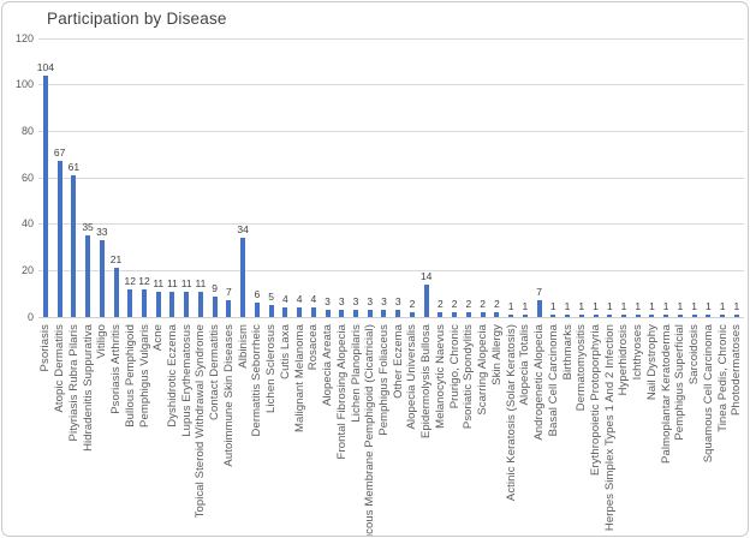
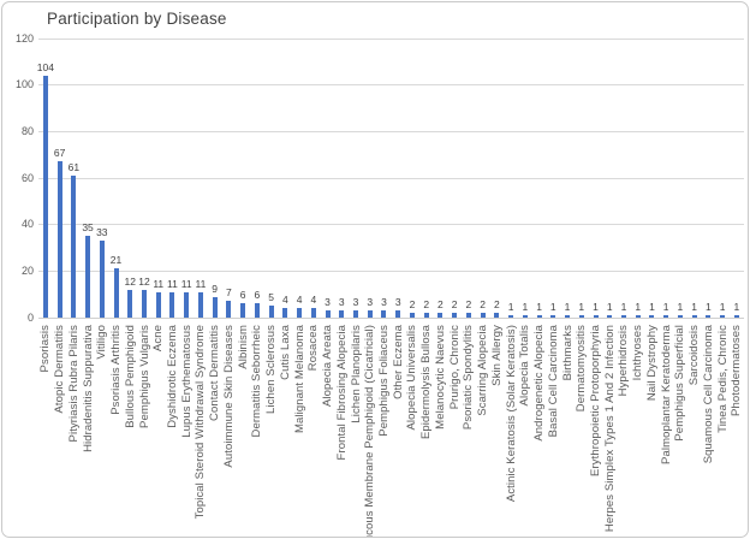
Albinism: 34 -> 6
Epidermolysis Bullosa: 14 -> 2
Androgenetic Alopecia: 7 -> 1
